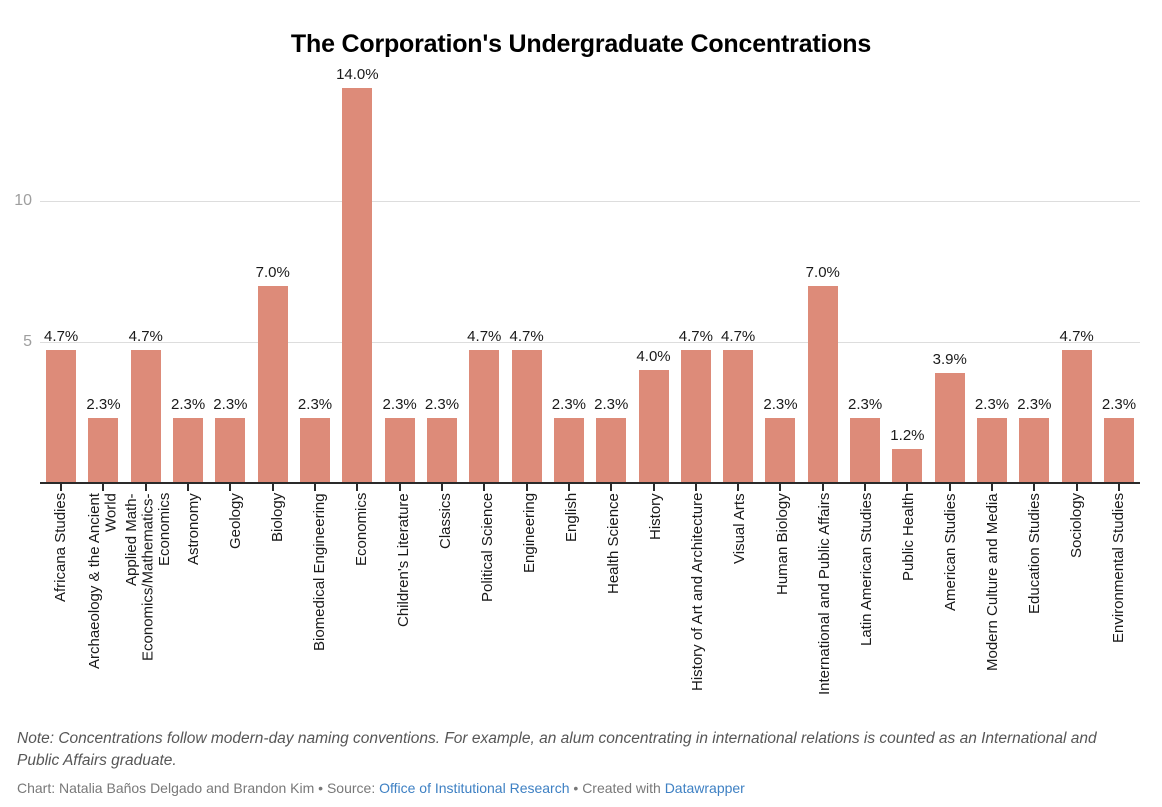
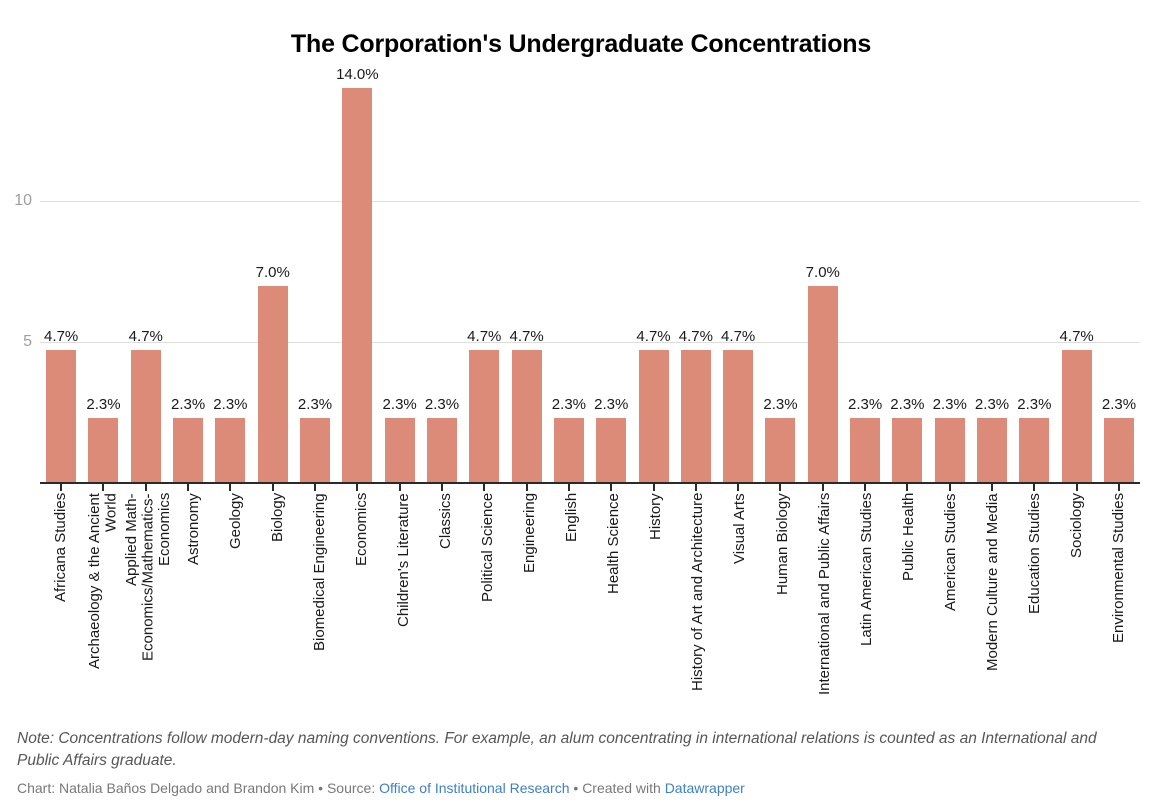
History: 4.0% -> 4.7%
Public Health: 1.2% -> 2.3%
American Studies: 3.9% -> 2.3%
